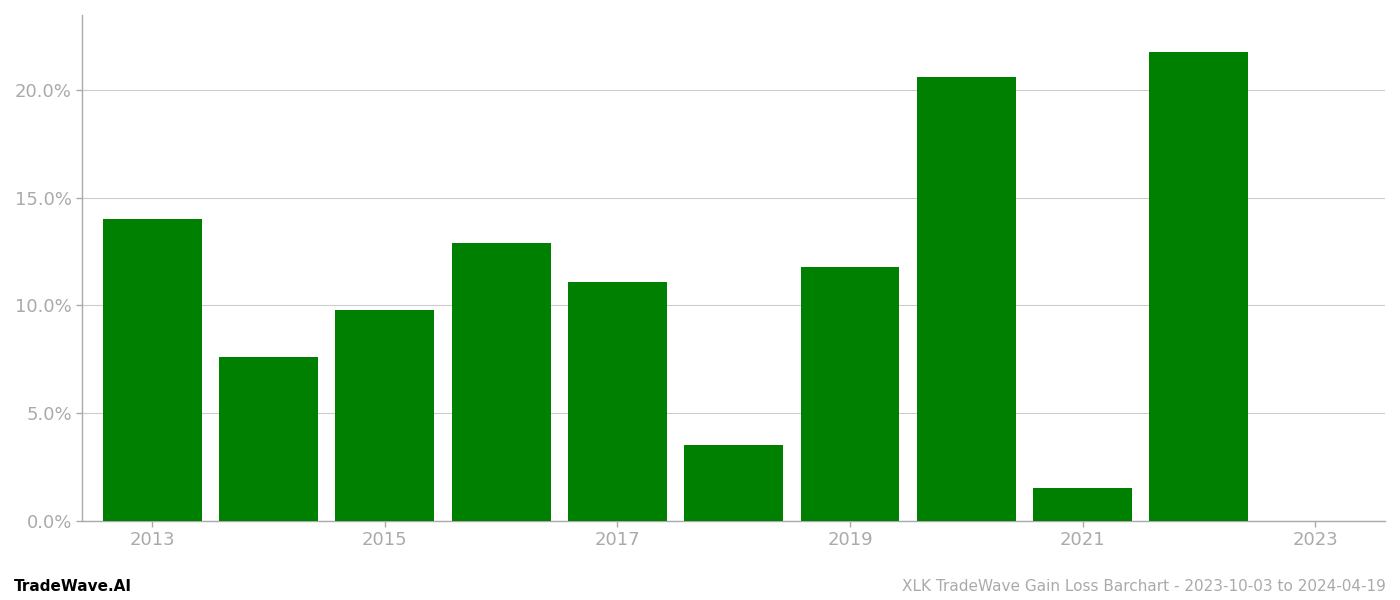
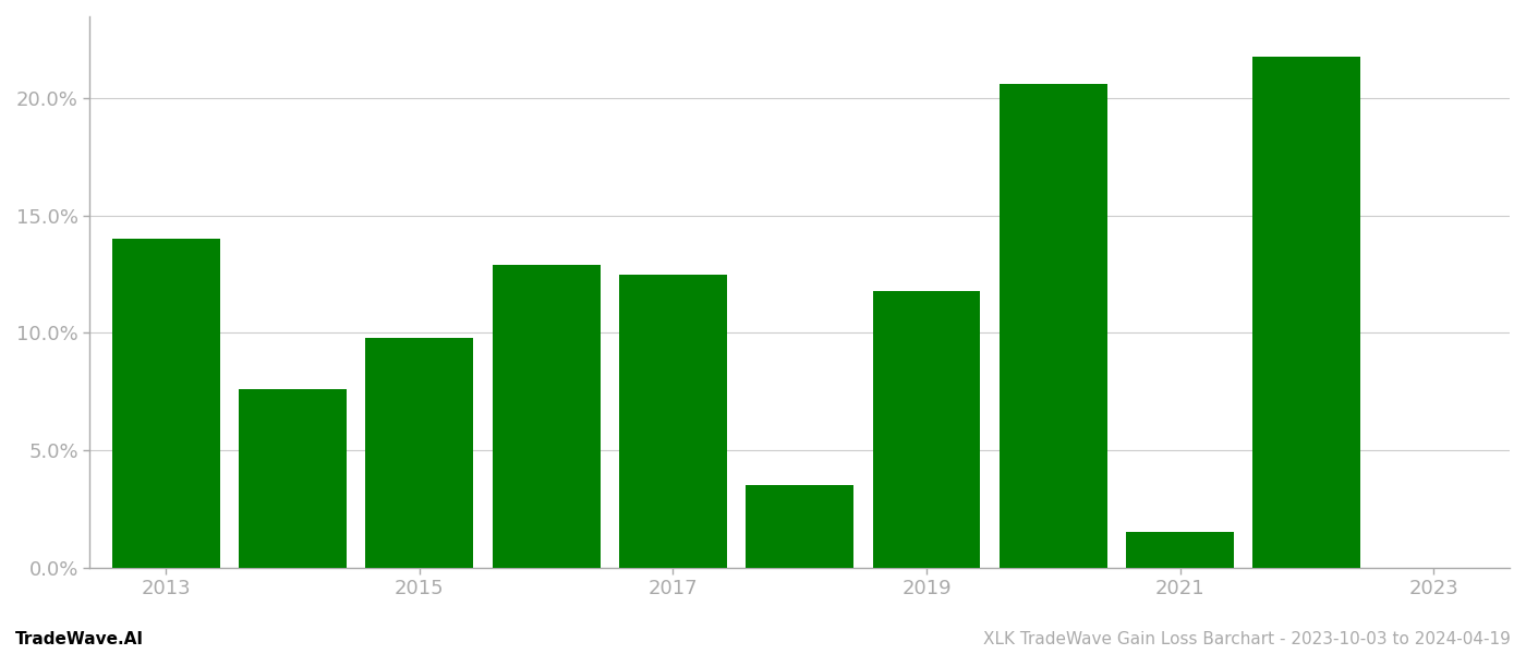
2017: 11.1% -> 12.5%
